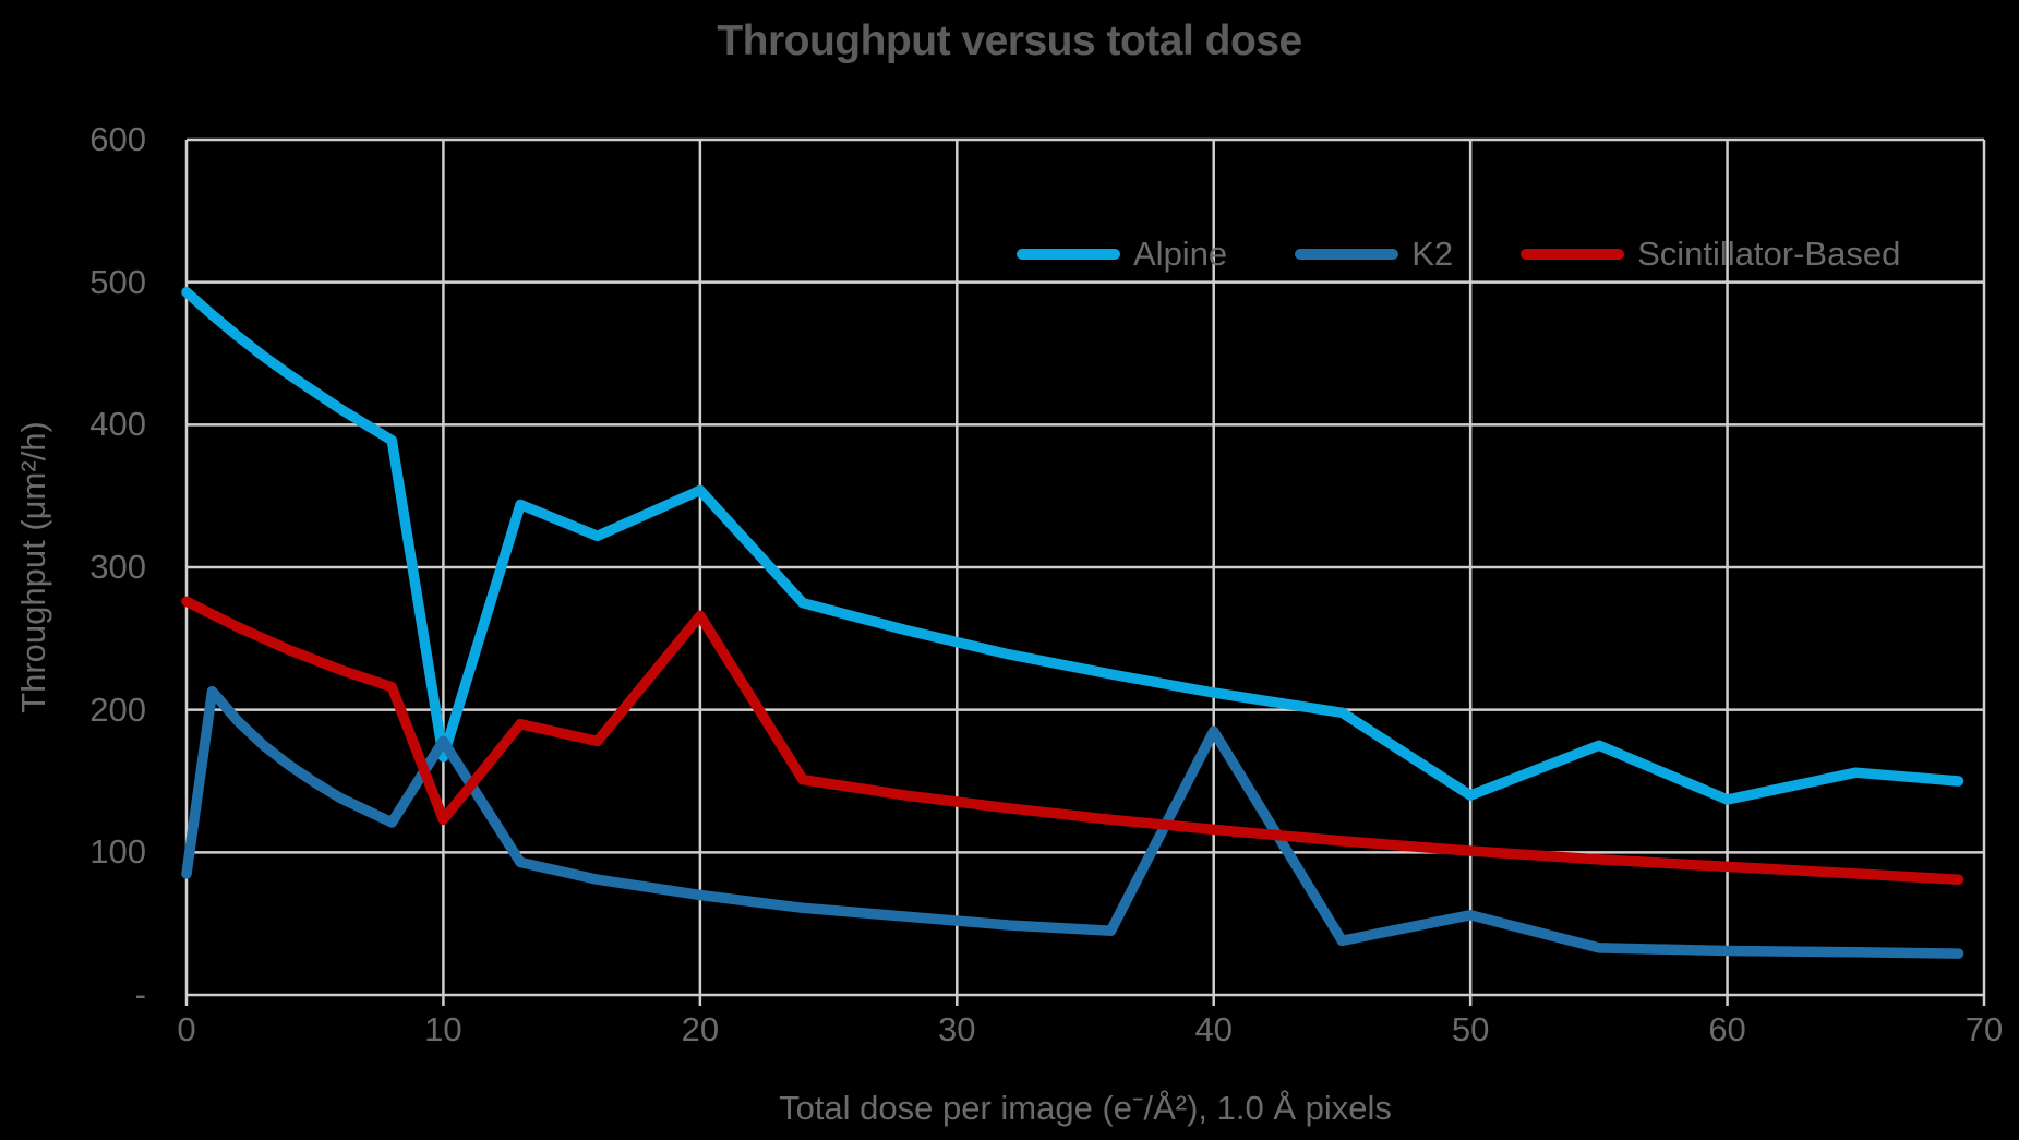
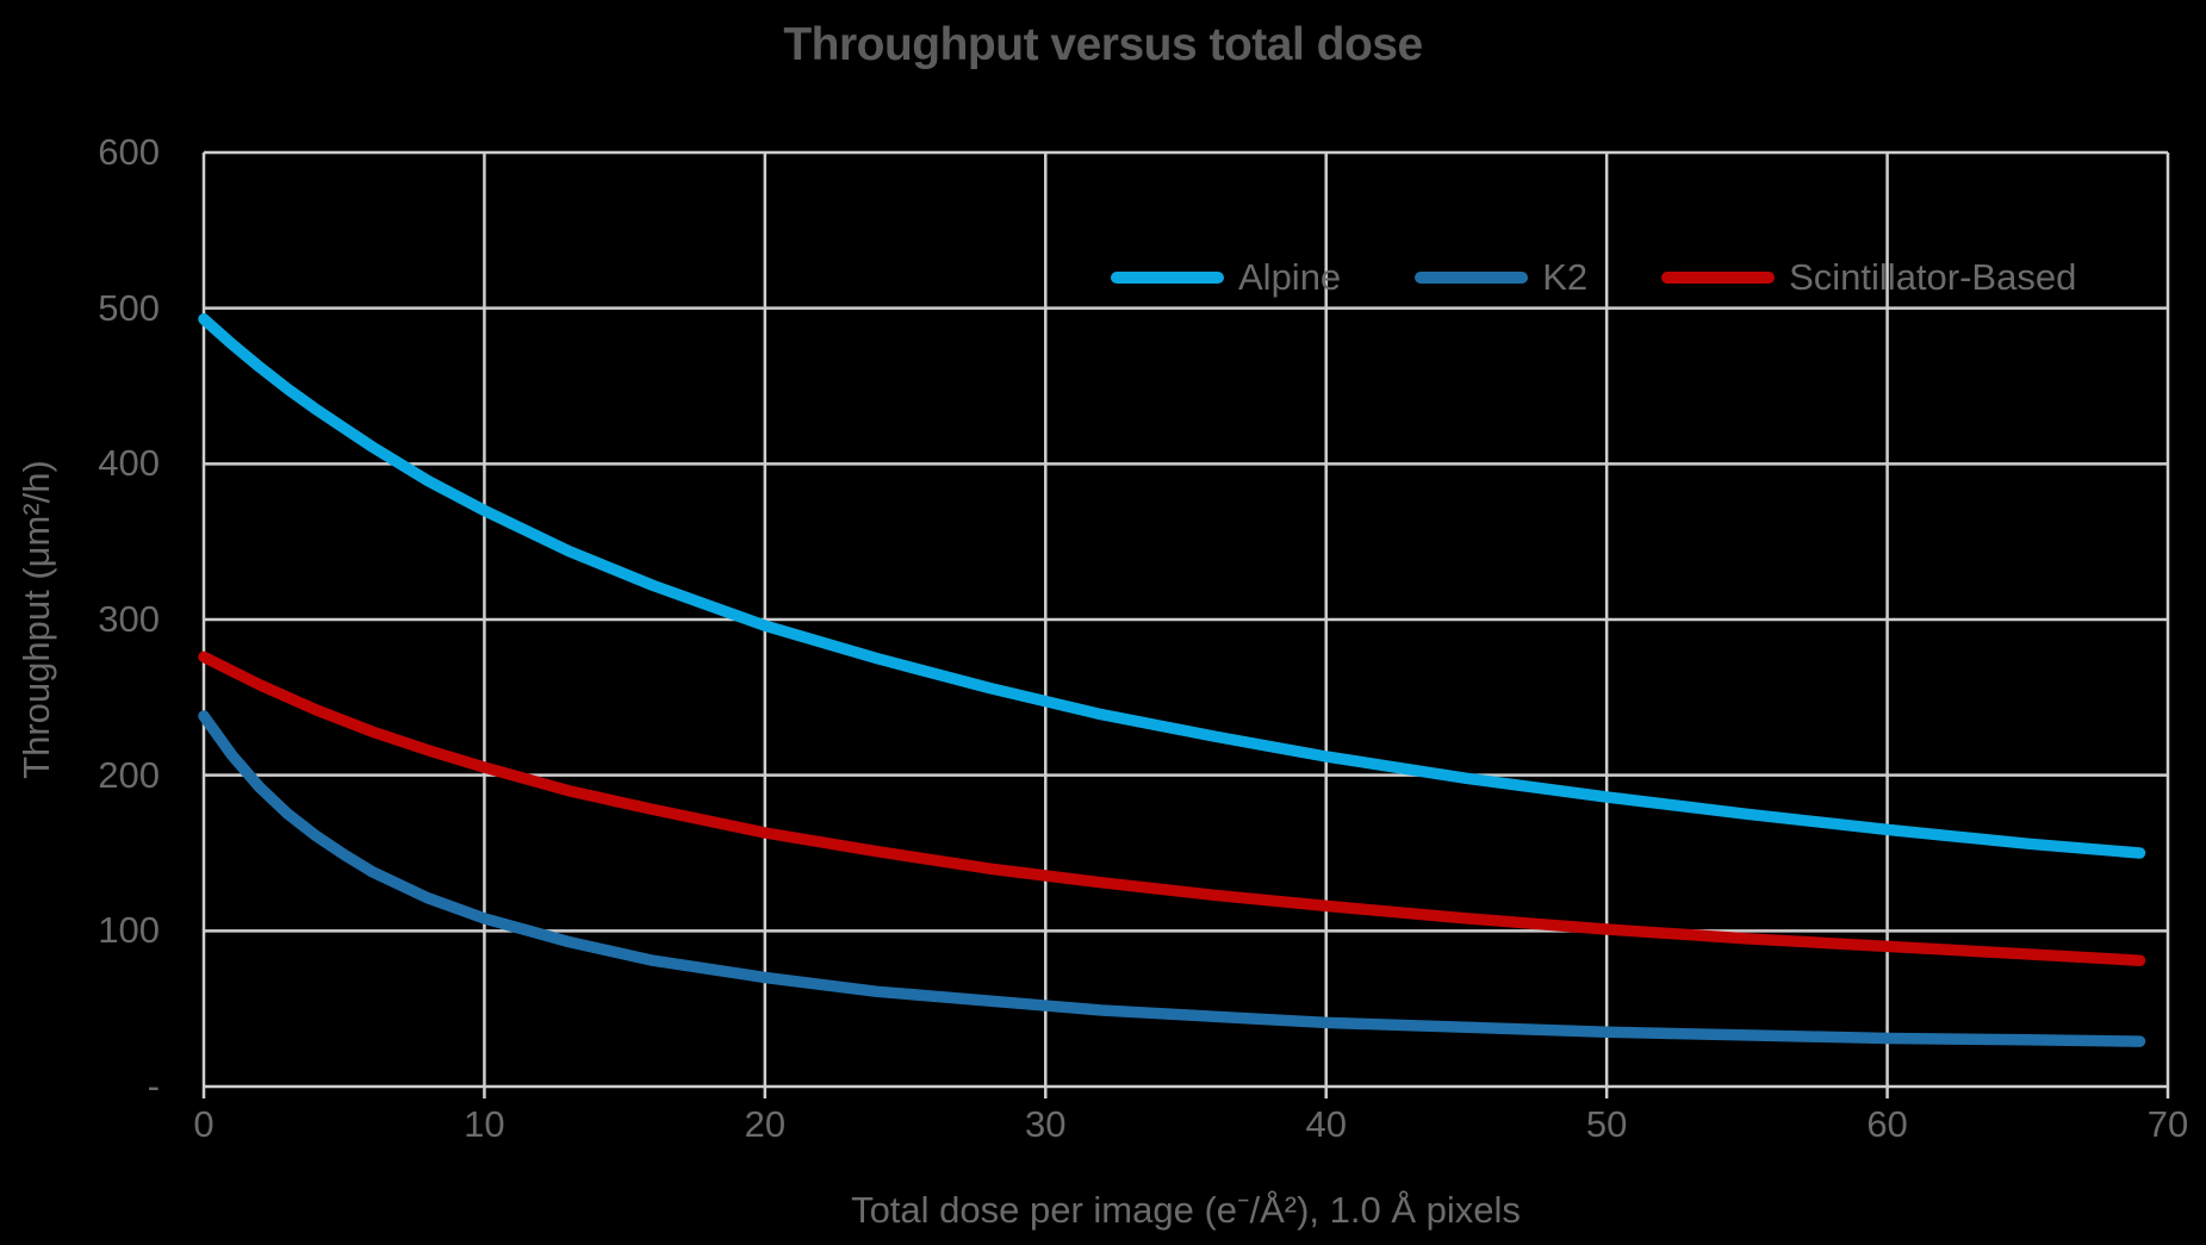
K2/0: 85 -> 238
Alpine/10: 167 -> 370
K2/10: 178 -> 108
Scintillator-Based/10: 123 -> 205
Alpine/20: 354 -> 296
Scintillator-Based/20: 266 -> 163
K2/40: 185 -> 41
Alpine/50: 140 -> 186
K2/50: 56 -> 35
Alpine/60: 137 -> 165
